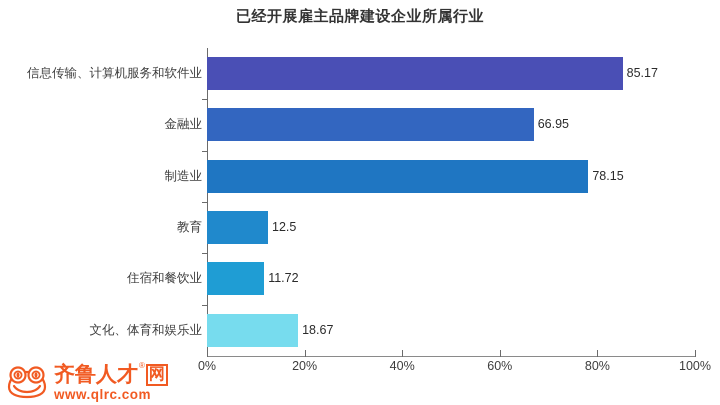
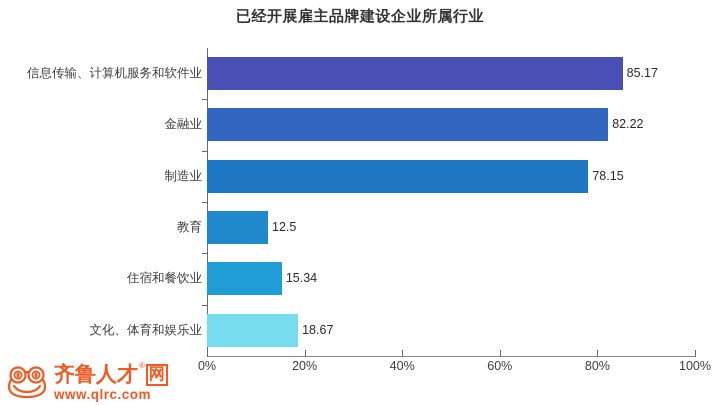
金融业: 66.95 -> 82.22
住宿和餐饮业: 11.72 -> 15.34
